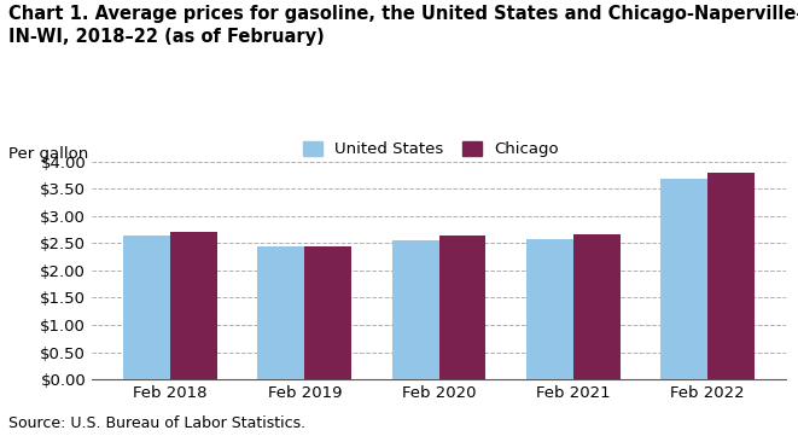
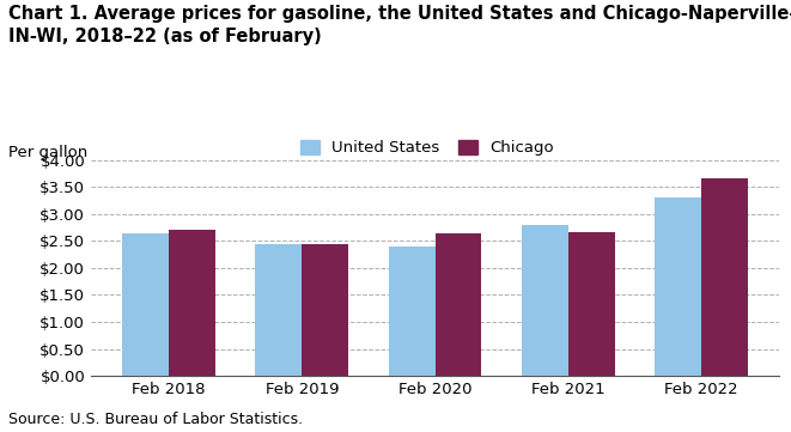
United States/Feb 2020: $2.55 -> $2.40
United States/Feb 2021: $2.57 -> $2.80
United States/Feb 2022: $3.67 -> $3.30
Chicago/Feb 2022: $3.80 -> $3.65
